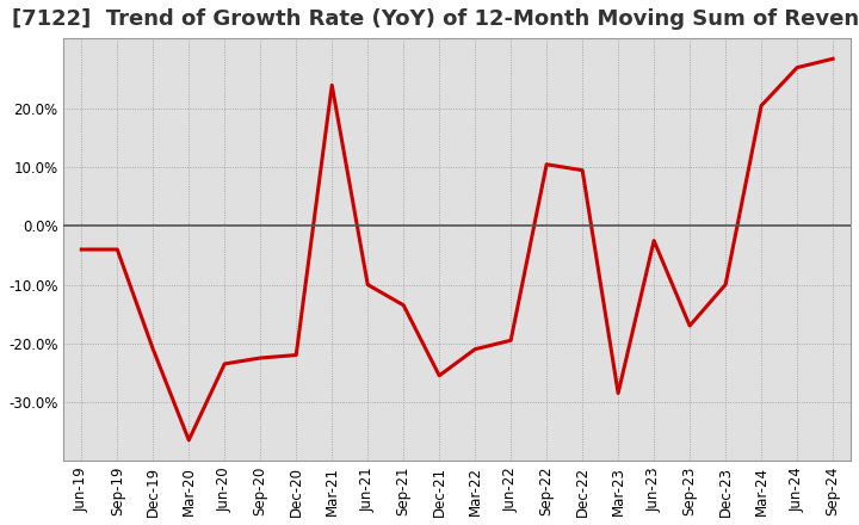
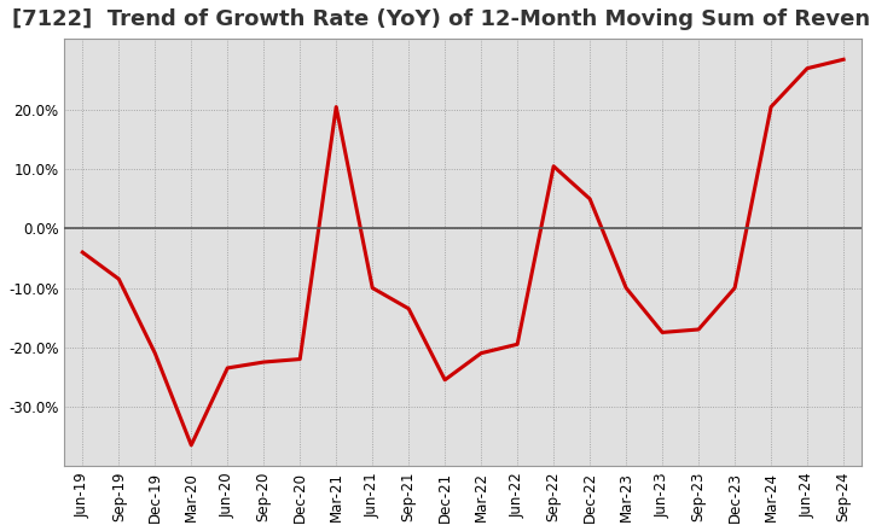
Sep-19: -4.0% -> -8.5%
Mar-21: 24.0% -> 20.5%
Dec-22: 9.5% -> 5.0%
Mar-23: -28.5% -> -10.0%
Jun-23: -2.5% -> -17.5%
